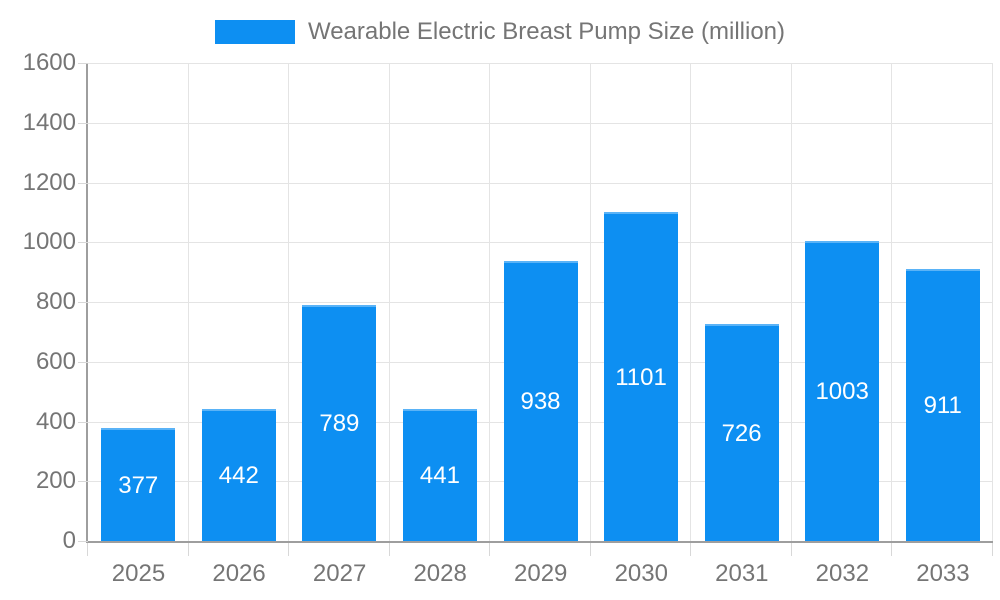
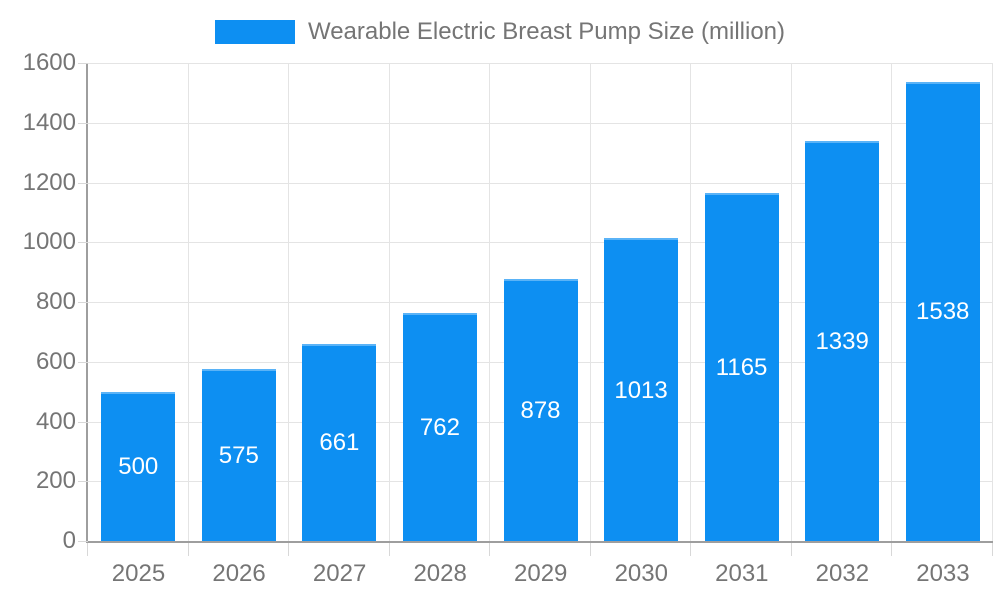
2025: 377 -> 500
2026: 442 -> 575
2027: 789 -> 661
2028: 441 -> 762
2029: 938 -> 878
2030: 1101 -> 1013
2031: 726 -> 1165
2032: 1003 -> 1339
2033: 911 -> 1538
